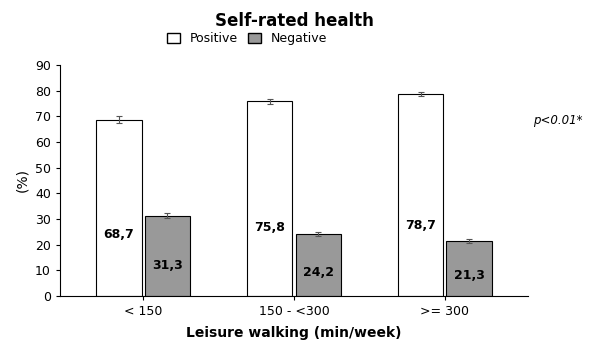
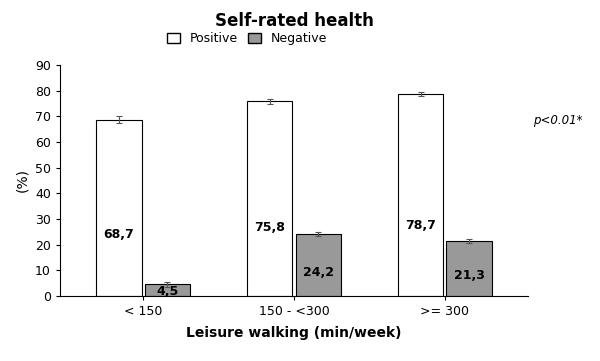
Negative/< 150: 31,3 -> 4,5
